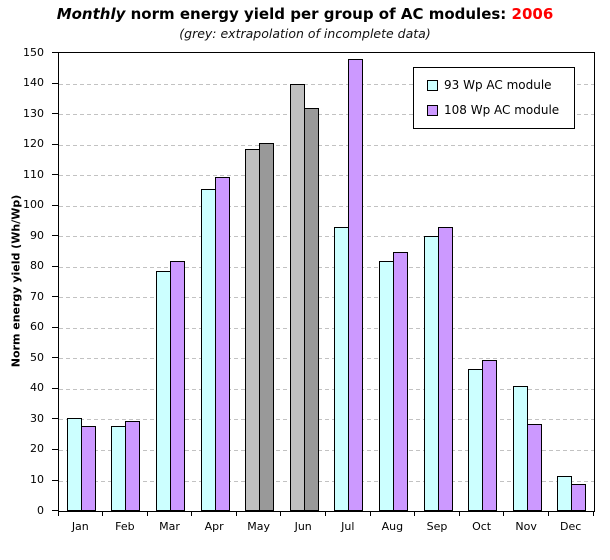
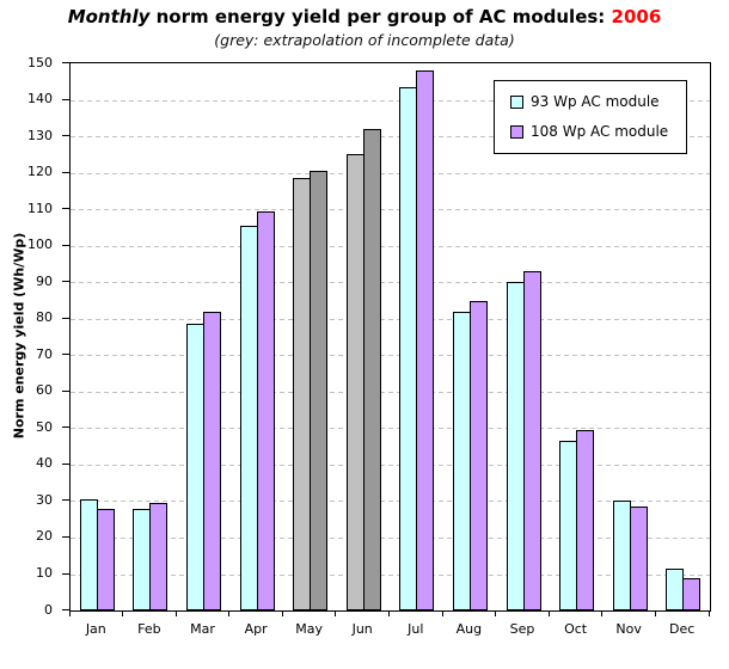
93 Wp AC module/Jun: 140 -> 125
93 Wp AC module/Jul: 93 -> 144
93 Wp AC module/Nov: 41 -> 30
